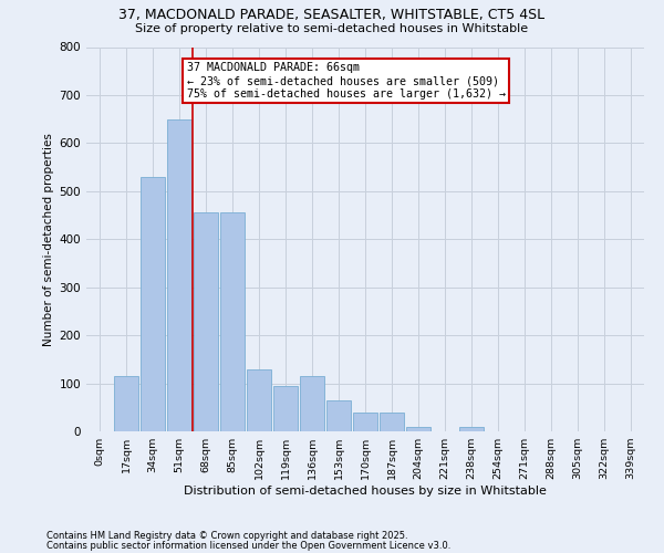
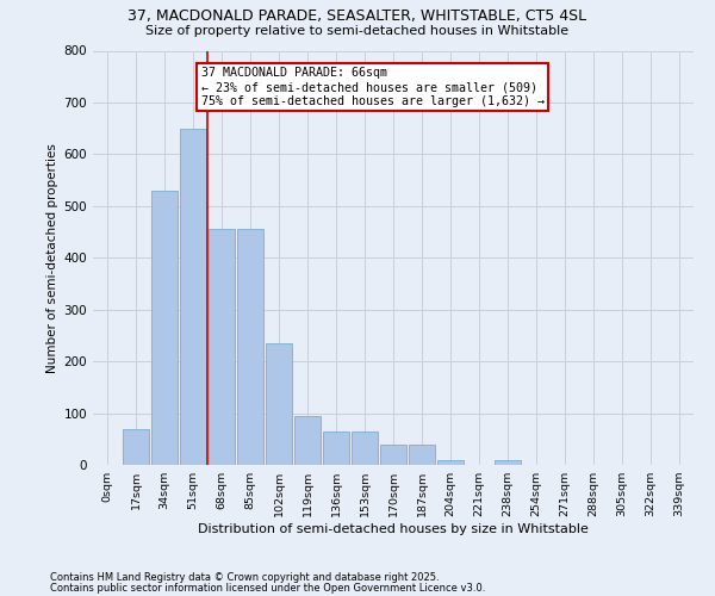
17sqm: 115 -> 70
102sqm: 130 -> 235
136sqm: 115 -> 65
